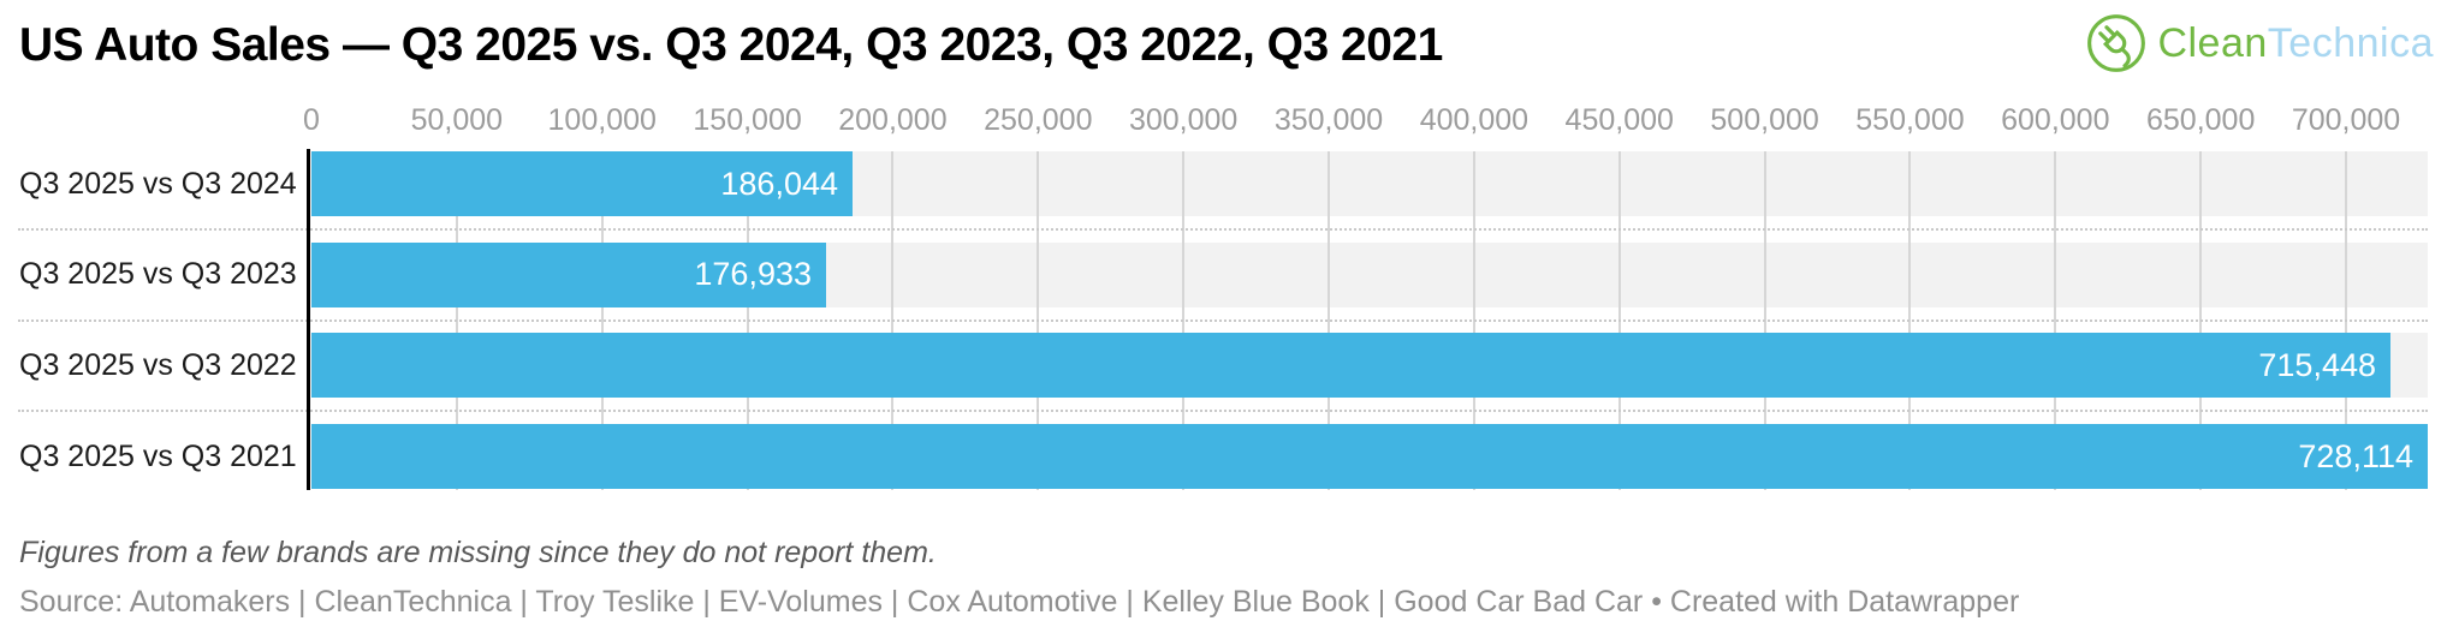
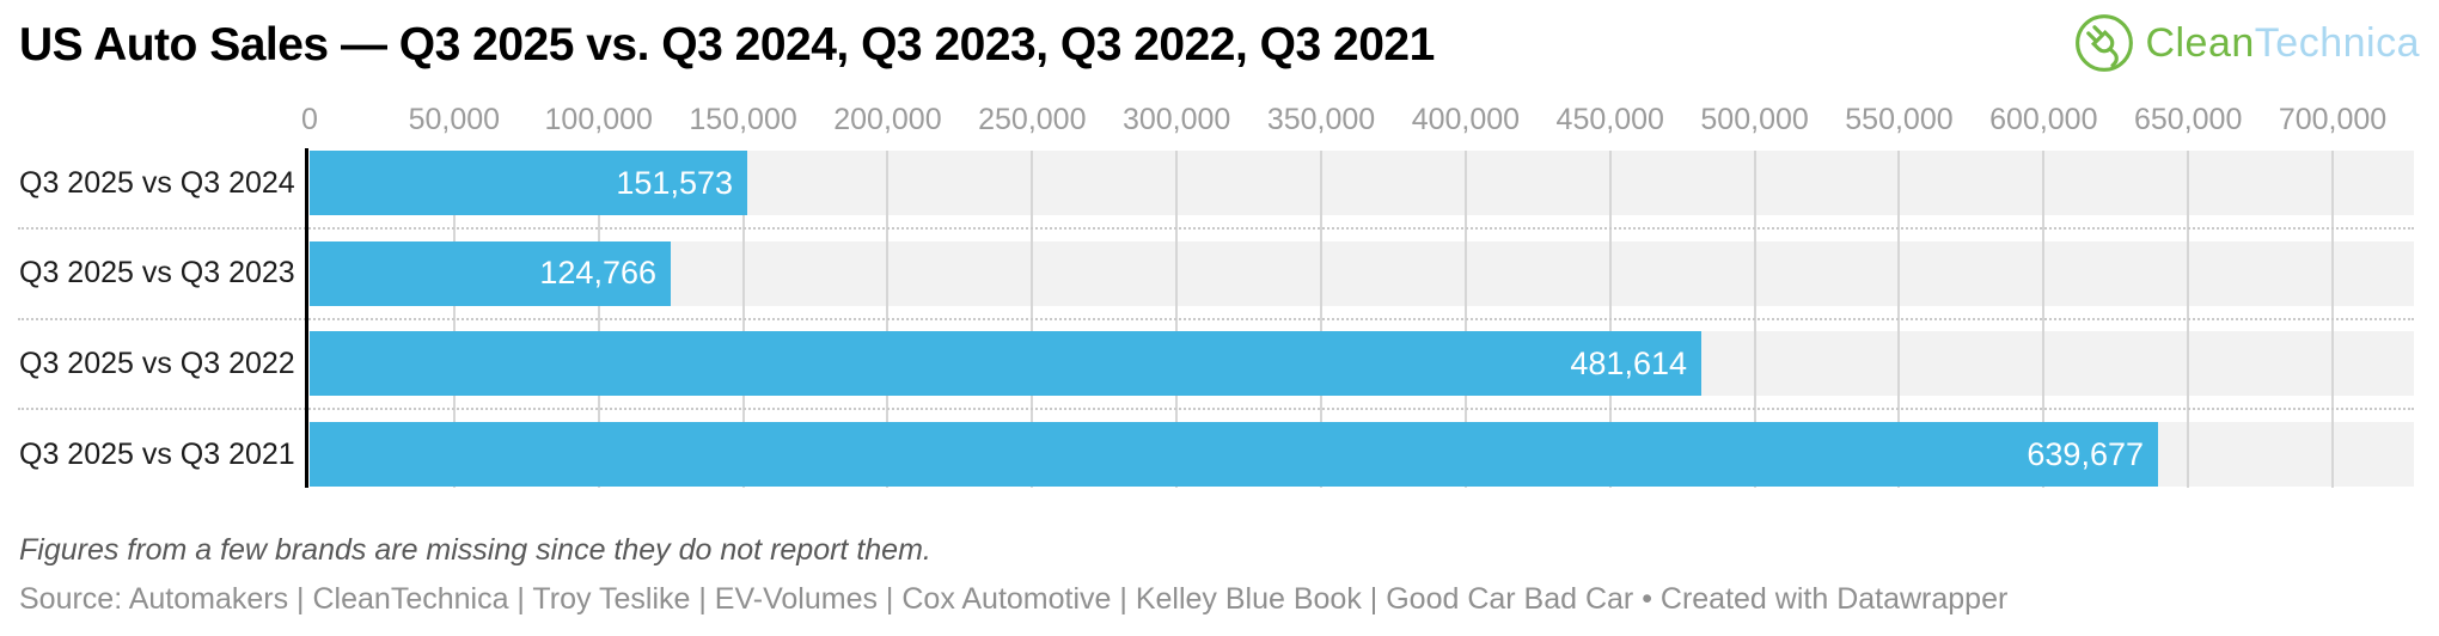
Q3 2025 vs Q3 2024: 186,044 -> 151,573
Q3 2025 vs Q3 2023: 176,933 -> 124,766
Q3 2025 vs Q3 2022: 715,448 -> 481,614
Q3 2025 vs Q3 2021: 728,114 -> 639,677
